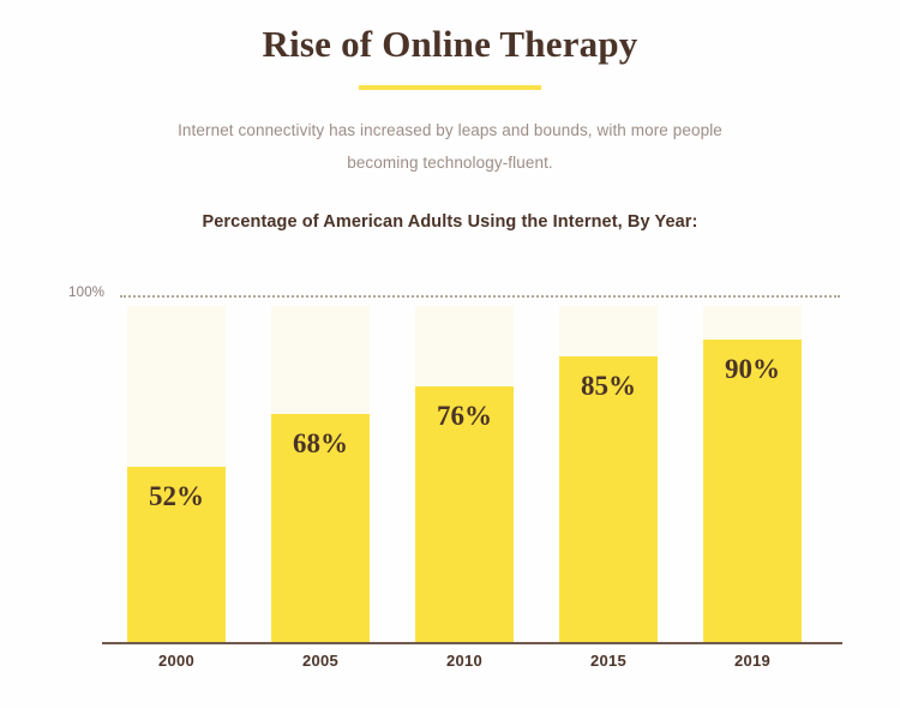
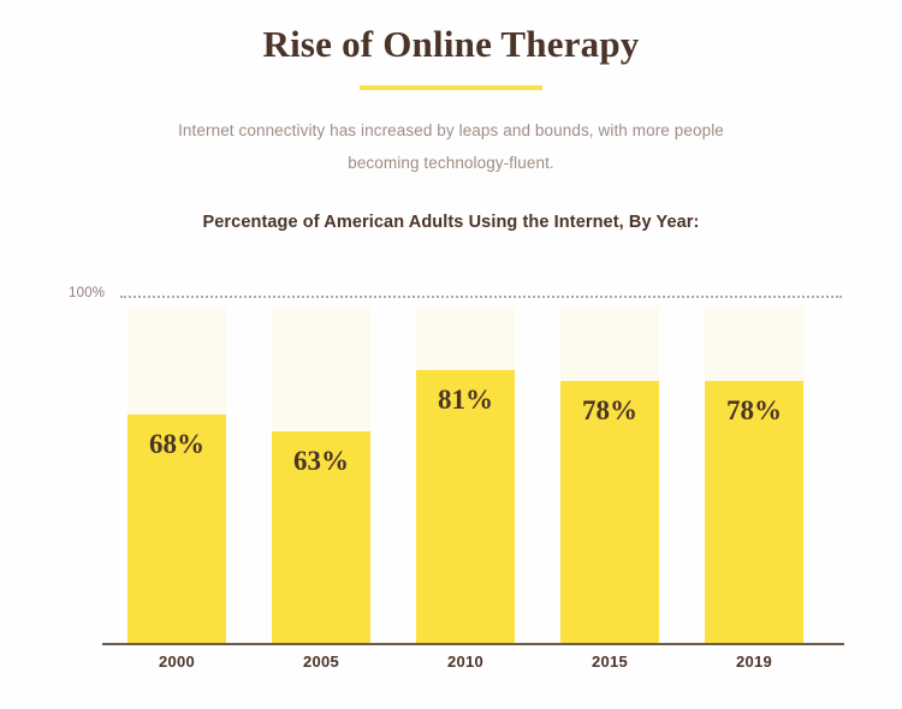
2000: 52% -> 68%
2005: 68% -> 63%
2010: 76% -> 81%
2015: 85% -> 78%
2019: 90% -> 78%
